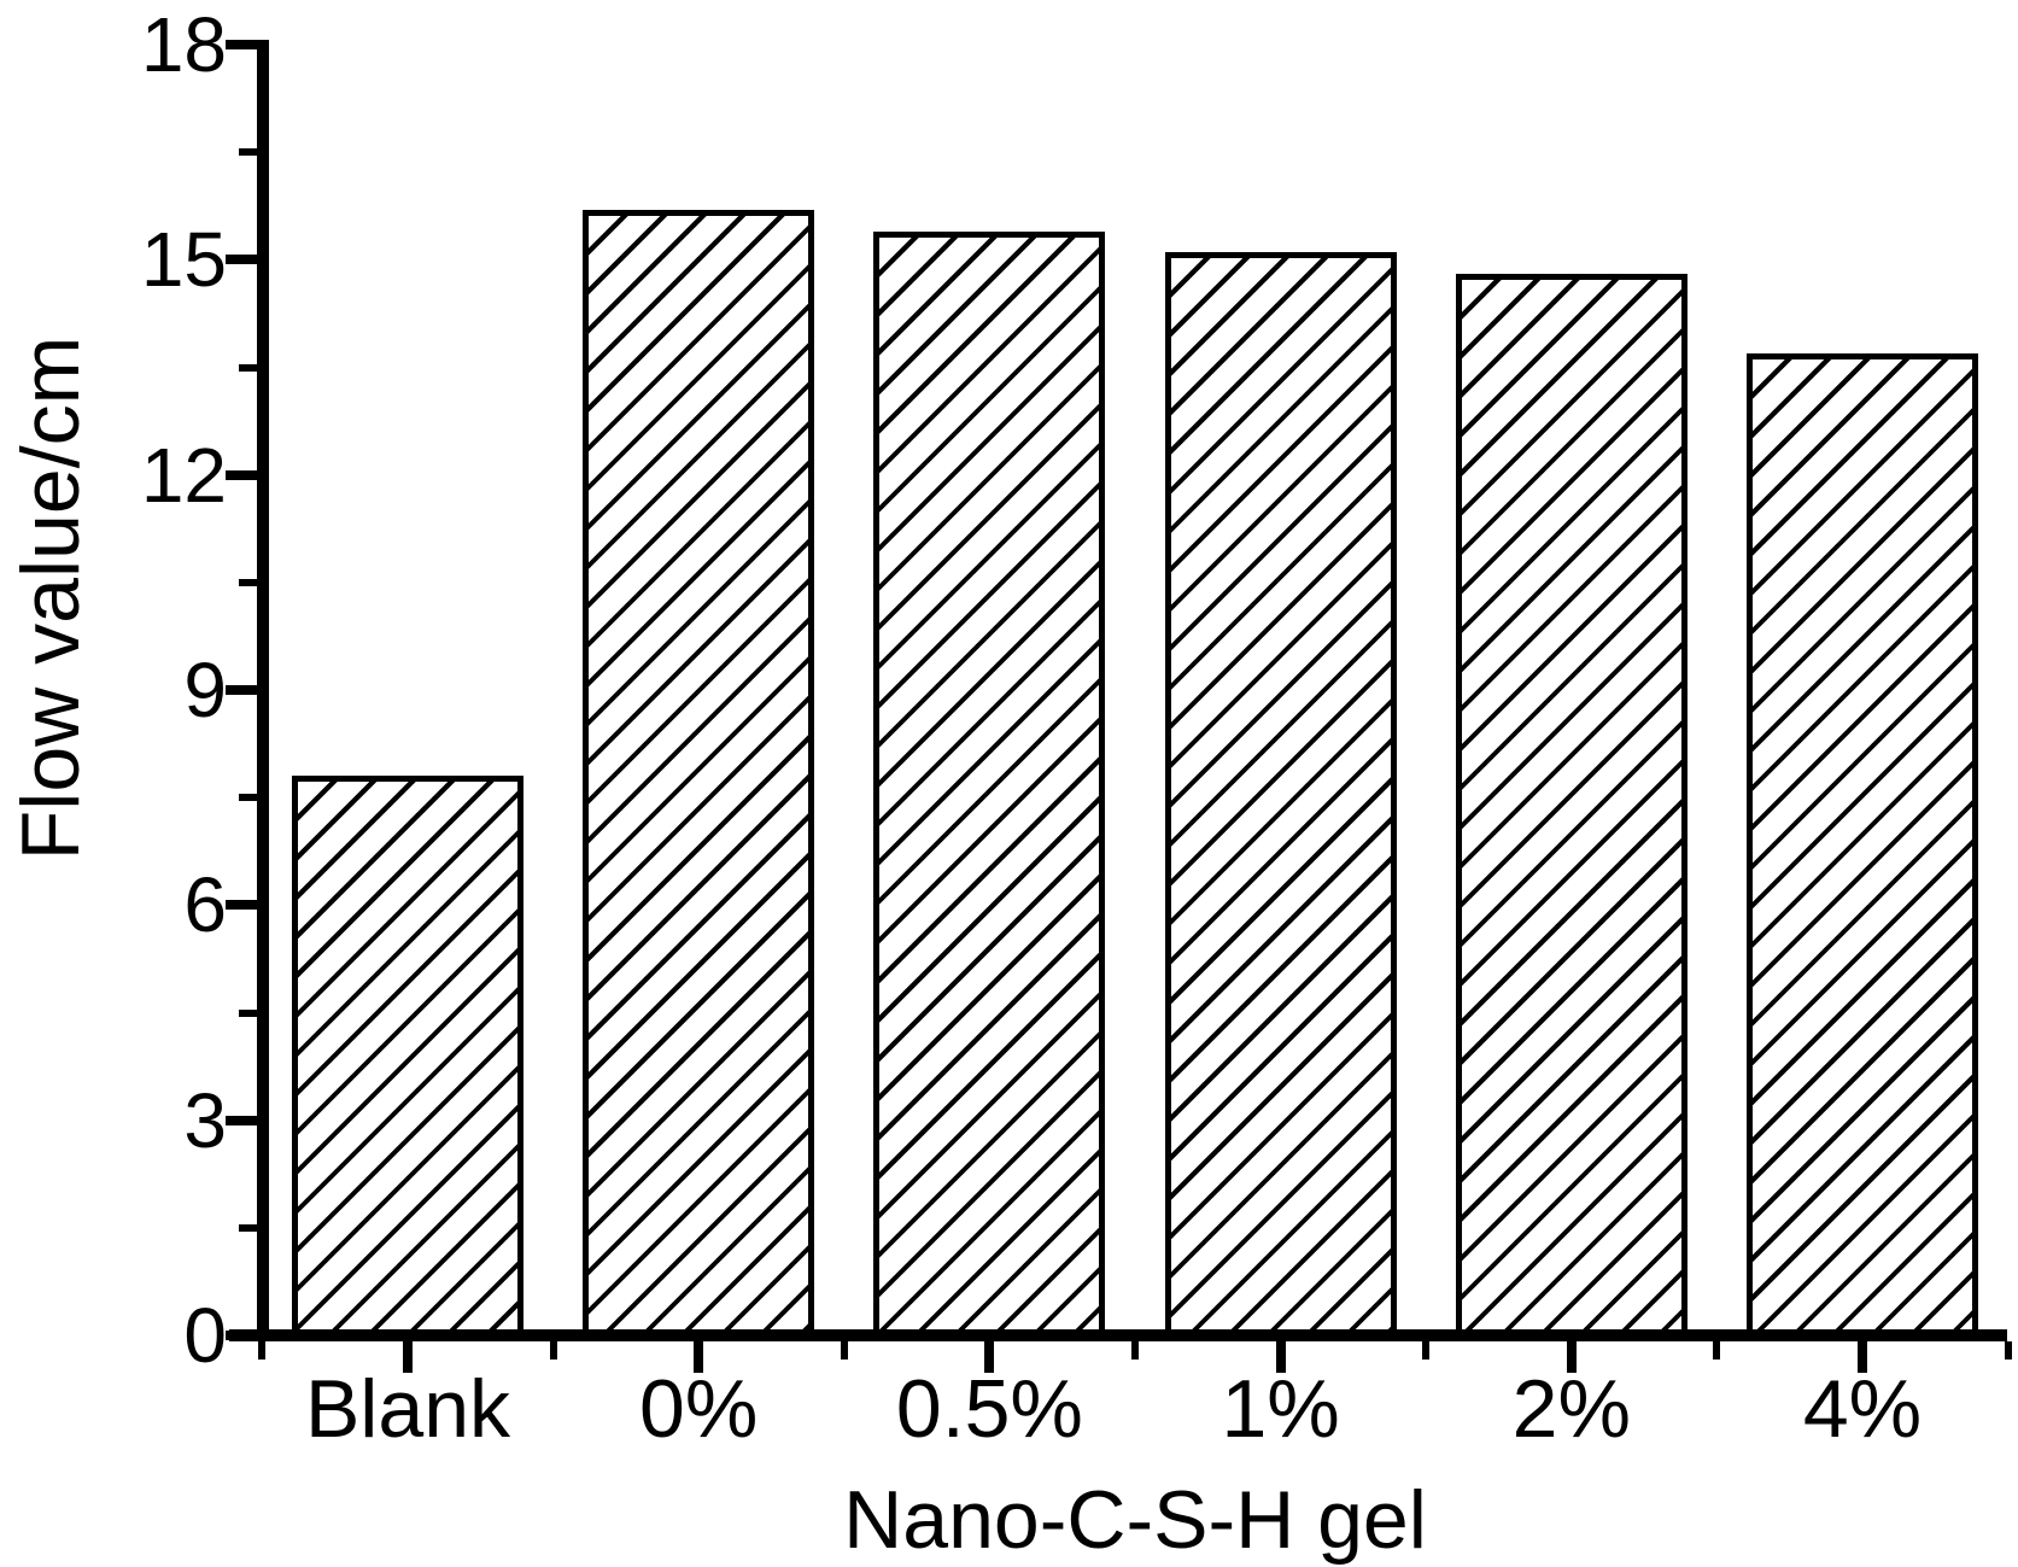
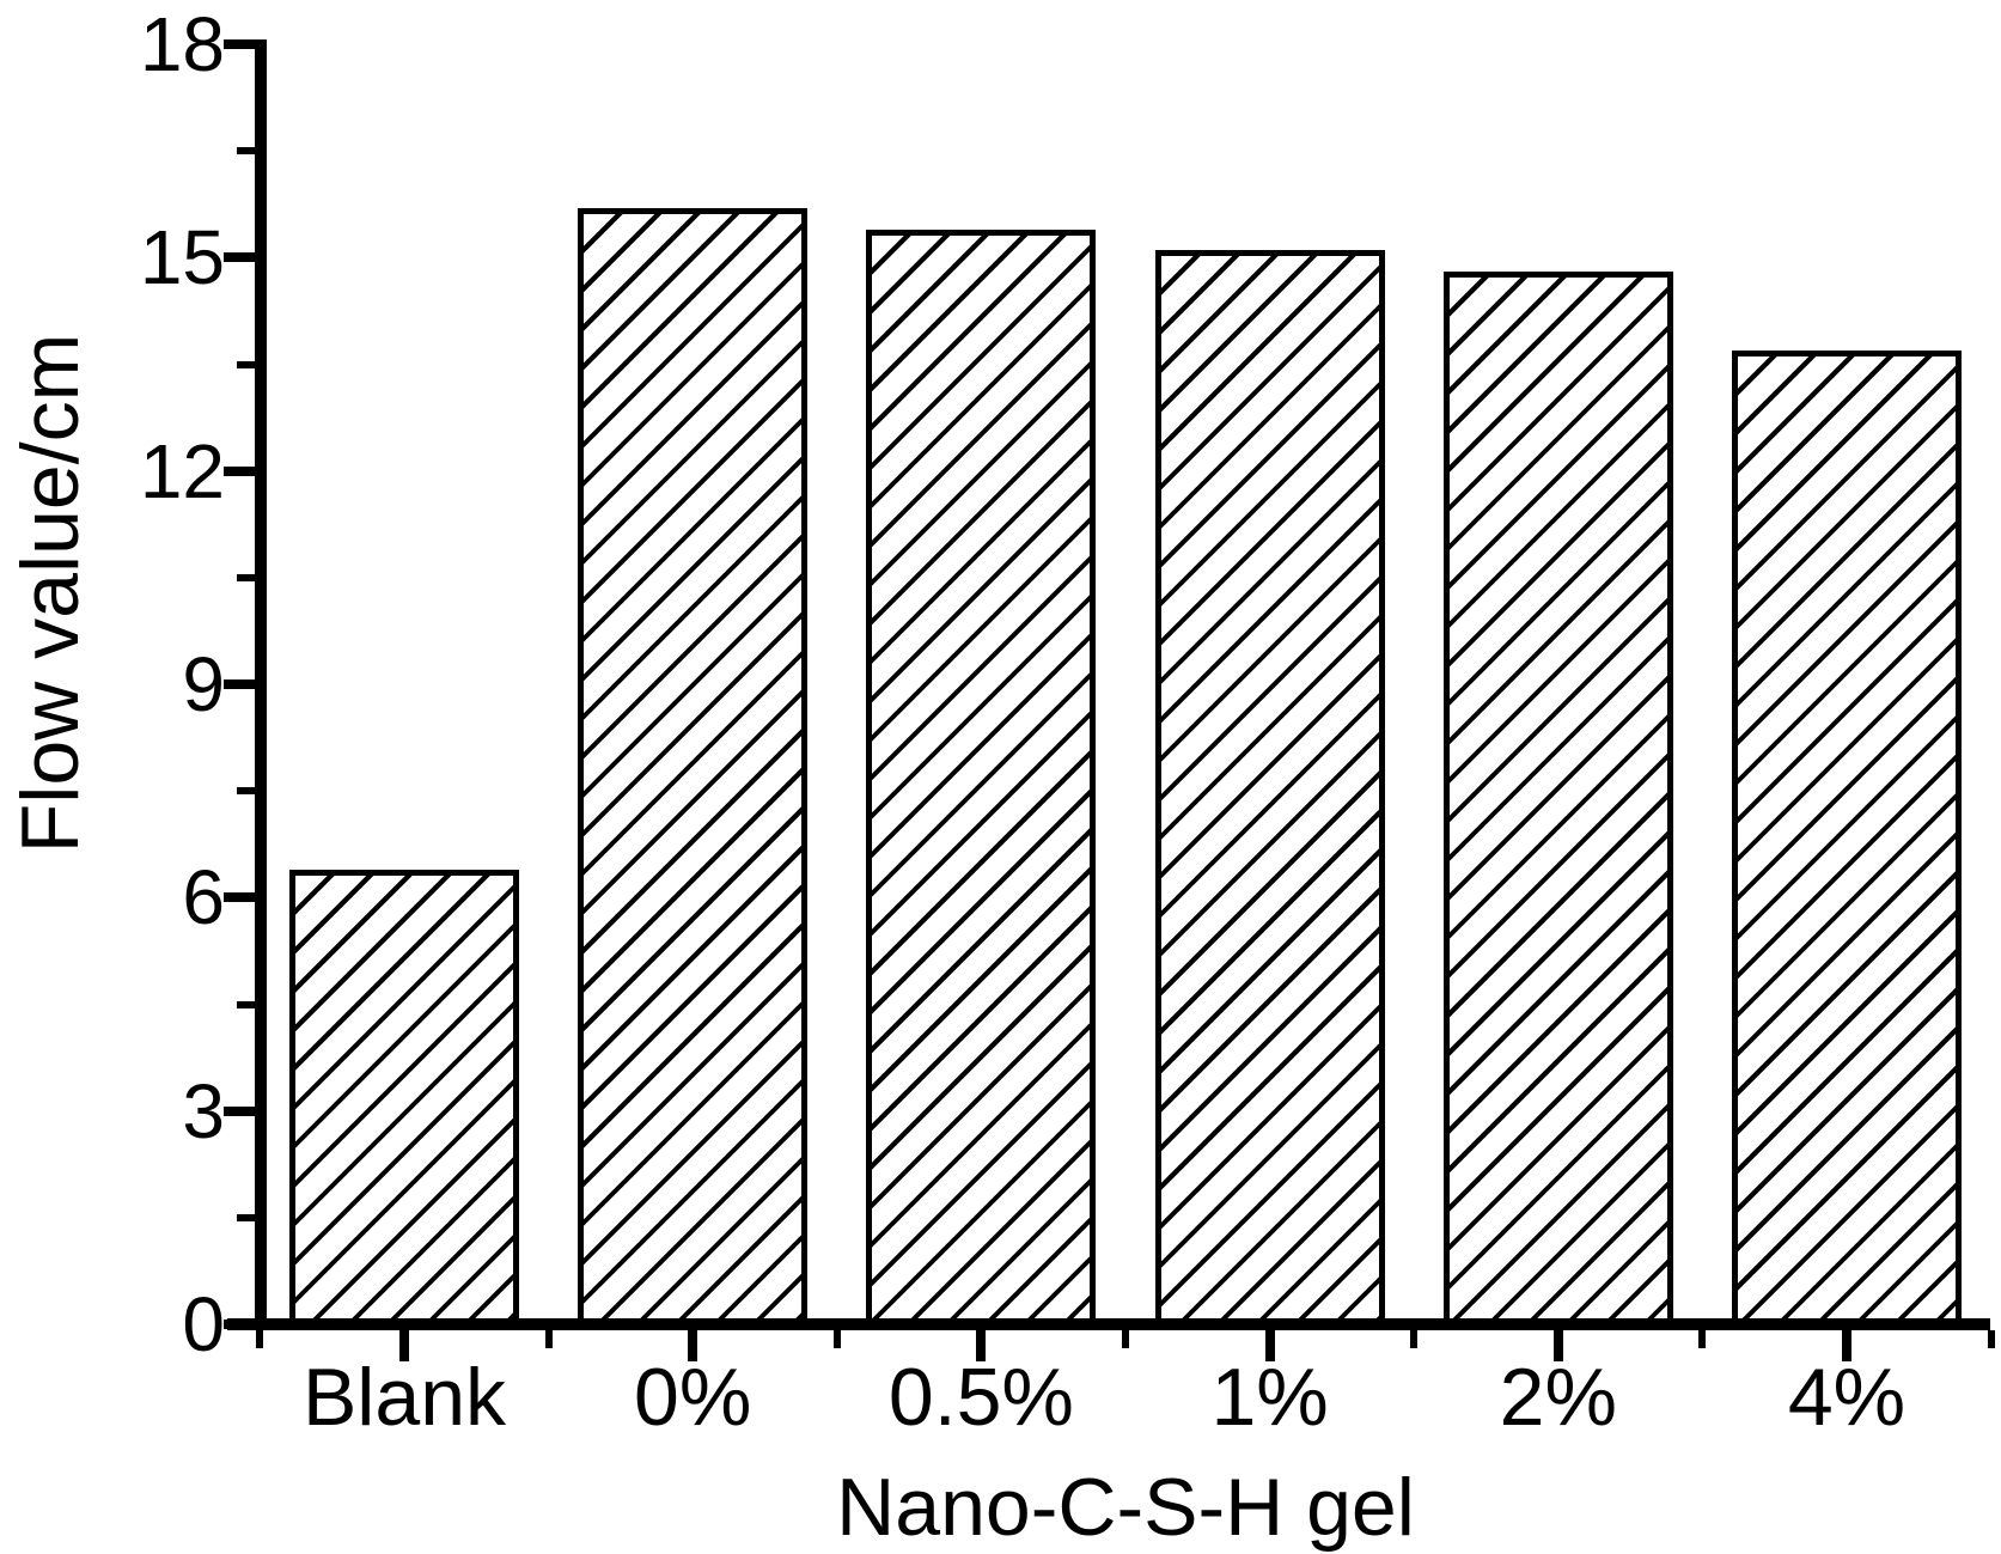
Blank: 7.8 -> 6.4
